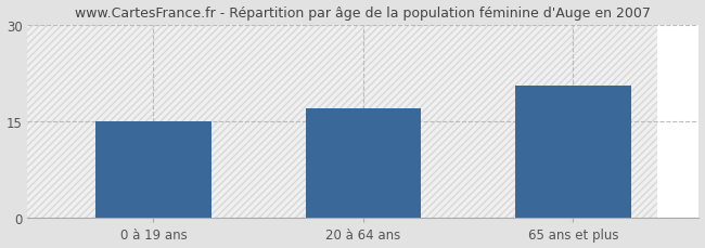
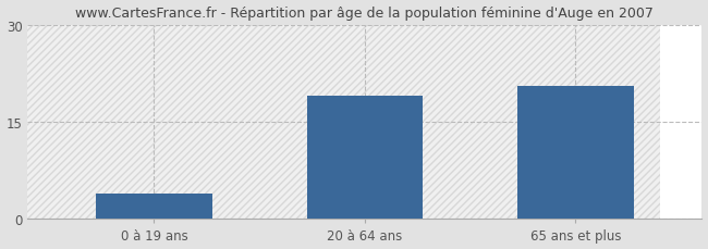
0 à 19 ans: 15.0 -> 4.0
20 à 64 ans: 17.0 -> 19.0
